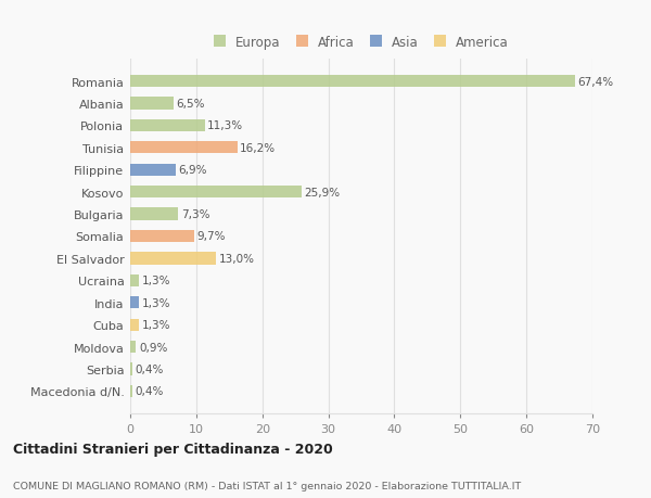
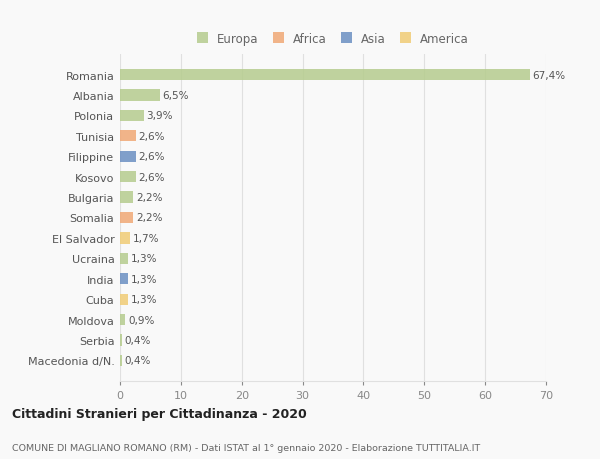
Polonia: 11,3% -> 3,9%
Tunisia: 16,2% -> 2,6%
Filippine: 6,9% -> 2,6%
Kosovo: 25,9% -> 2,6%
Bulgaria: 7,3% -> 2,2%
Somalia: 9,7% -> 2,2%
El Salvador: 13,0% -> 1,7%
